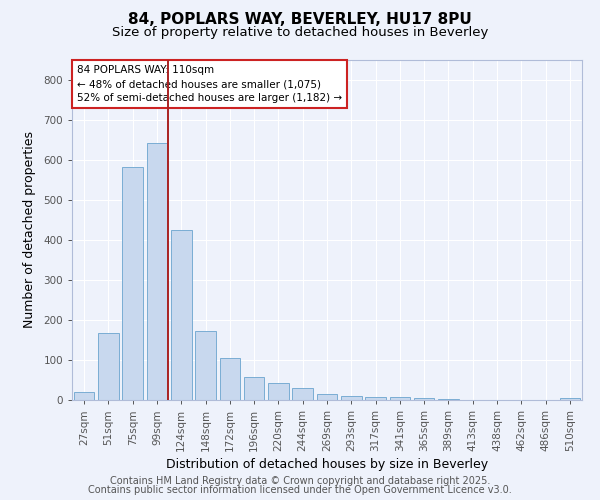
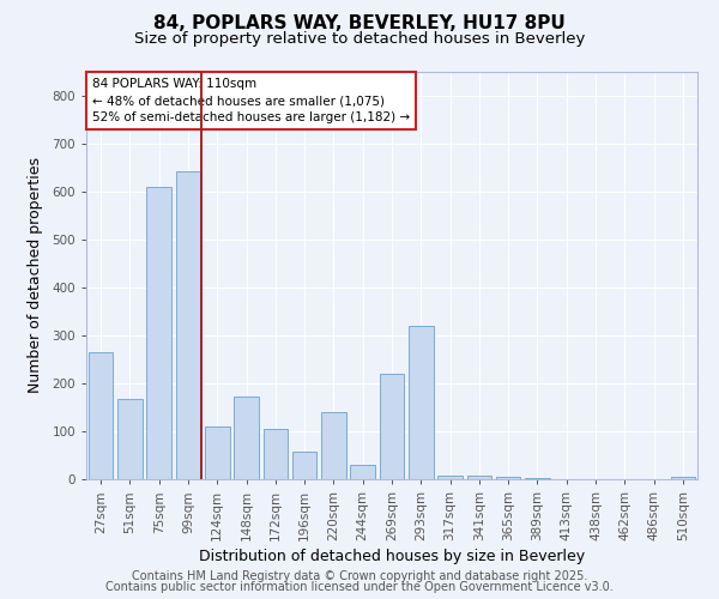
27sqm: 19 -> 265
75sqm: 583 -> 610
124sqm: 425 -> 110
220sqm: 42 -> 140
269sqm: 15 -> 220
293sqm: 10 -> 320
